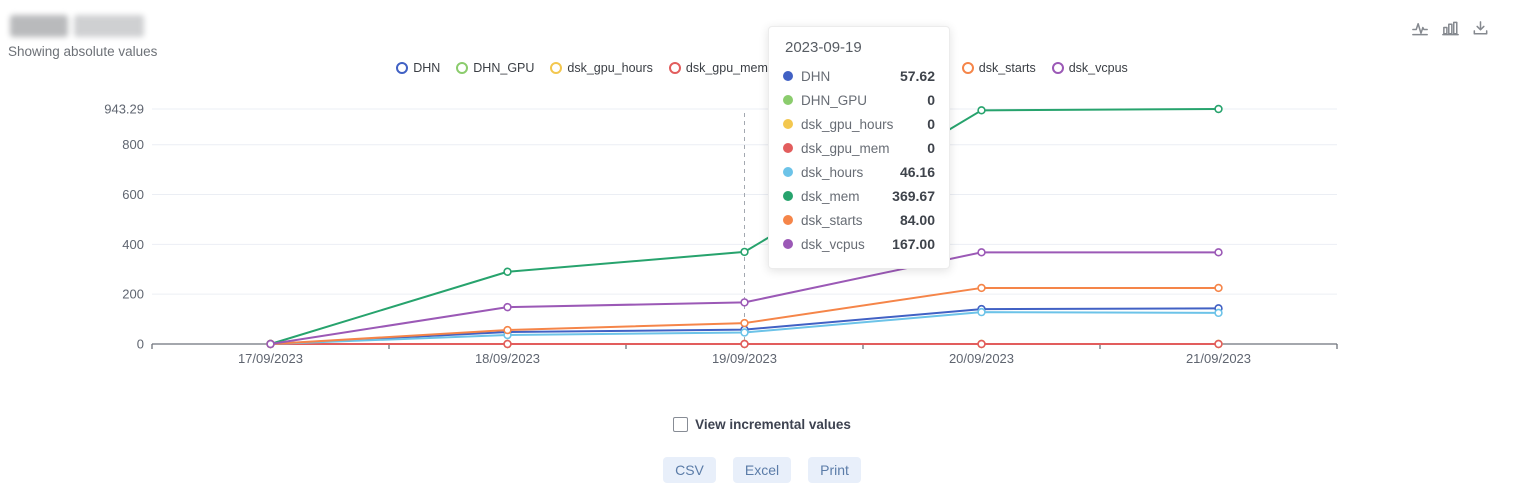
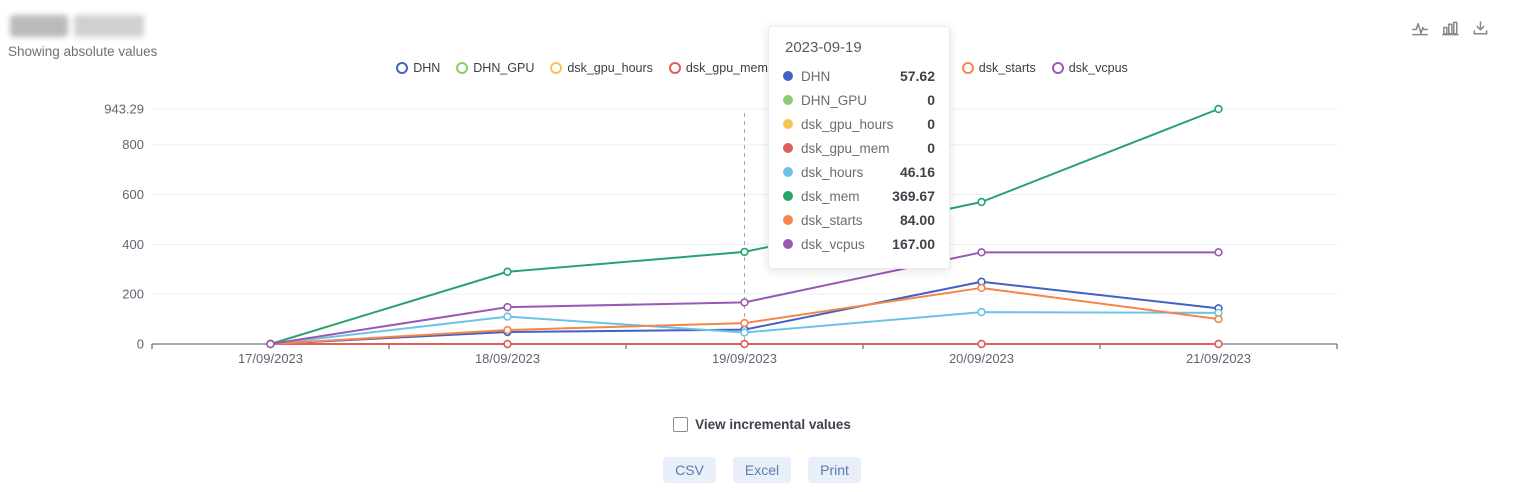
dsk_hours/18/09/2023: 40 -> 110
DHN/20/09/2023: 140 -> 250
dsk_mem/20/09/2023: 940 -> 570
dsk_starts/21/09/2023: 220 -> 100
